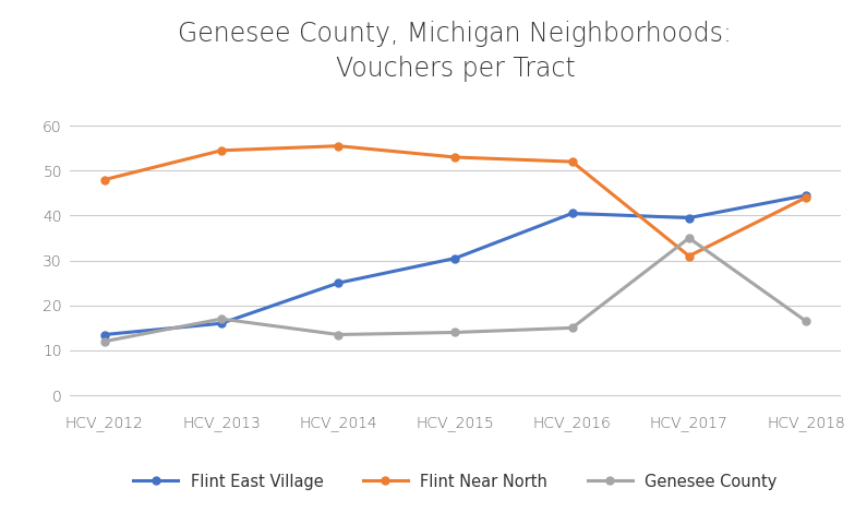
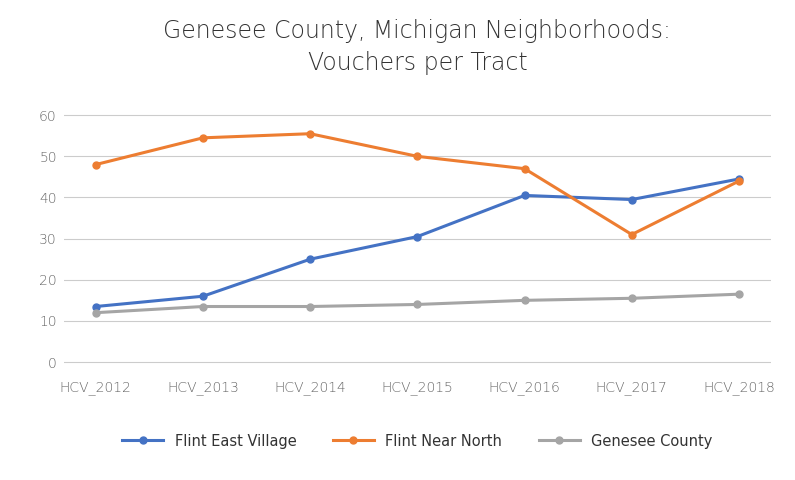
Genesee County/HCV_2013: 17.0 -> 13.5
Flint Near North/HCV_2015: 53.0 -> 50.0
Flint Near North/HCV_2016: 52.0 -> 47.0
Genesee County/HCV_2017: 35.0 -> 15.5
